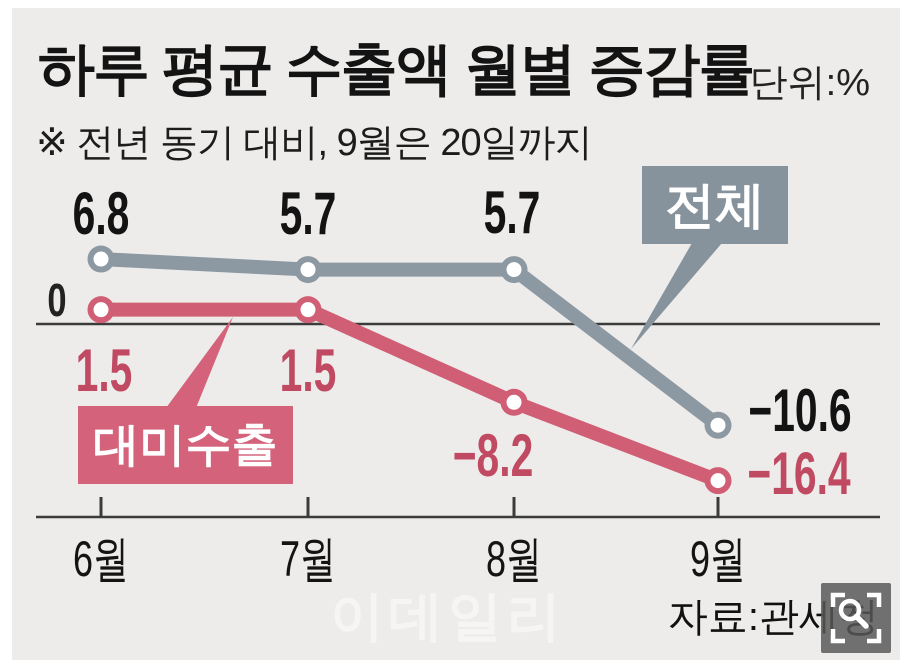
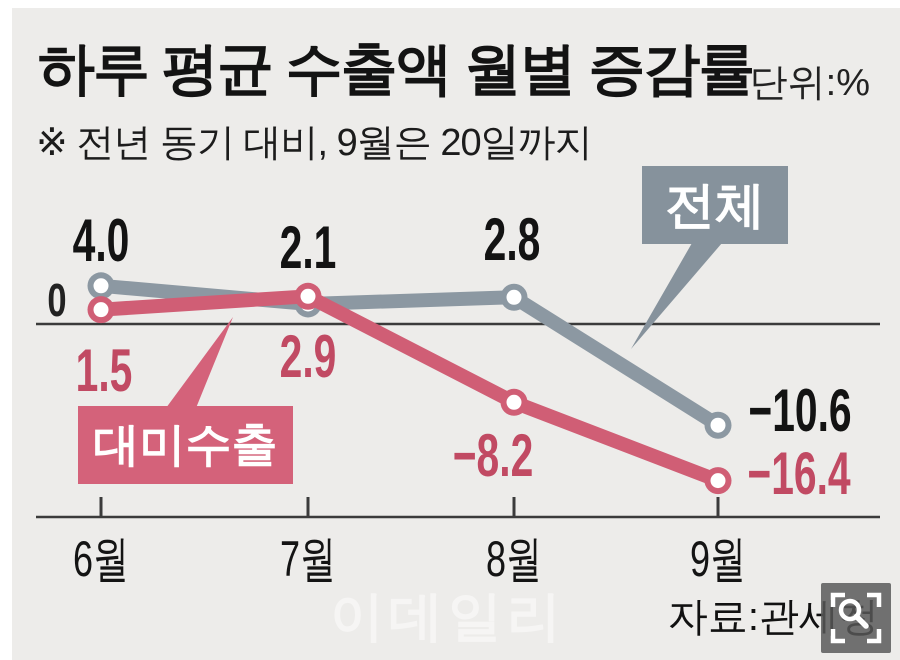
전체/6월: 6.8 -> 4.0
전체/7월: 5.7 -> 2.1
대미수출/7월: 1.5 -> 2.9
전체/8월: 5.7 -> 2.8
